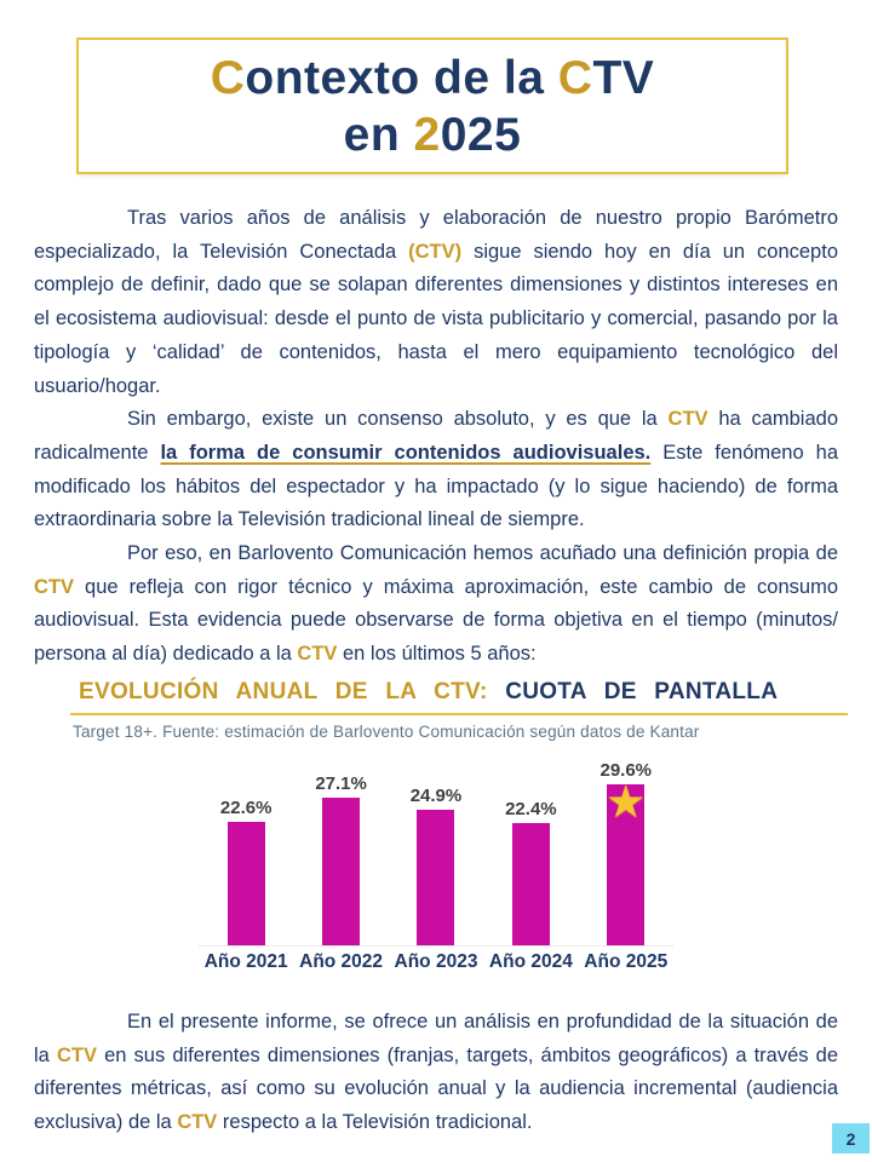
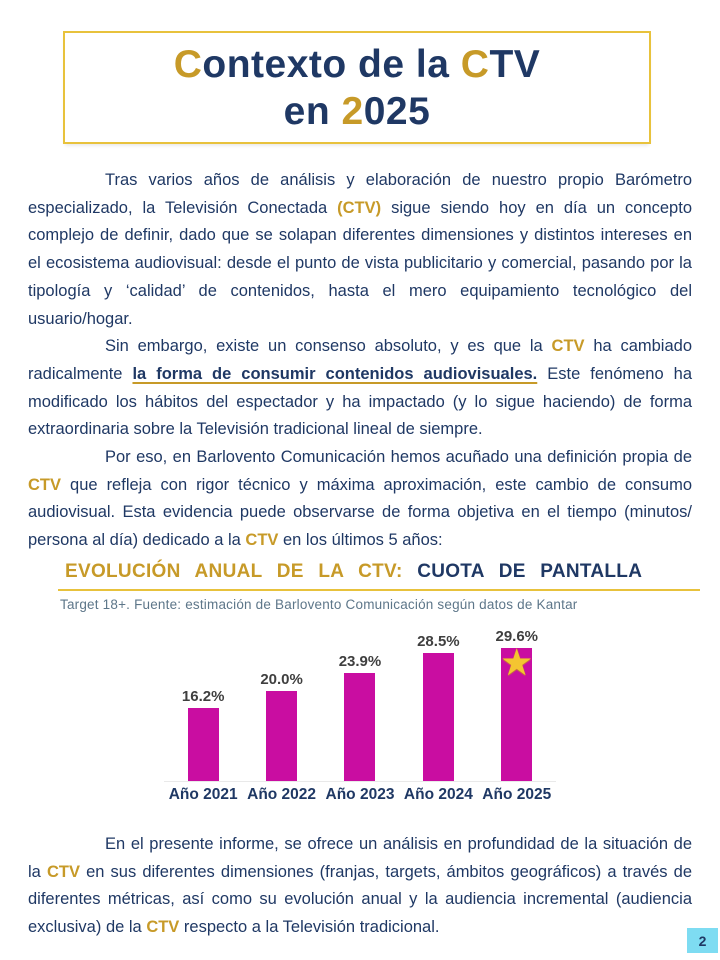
Año 2021: 22.6% -> 16.2%
Año 2022: 27.1% -> 20.0%
Año 2023: 24.9% -> 23.9%
Año 2024: 22.4% -> 28.5%
